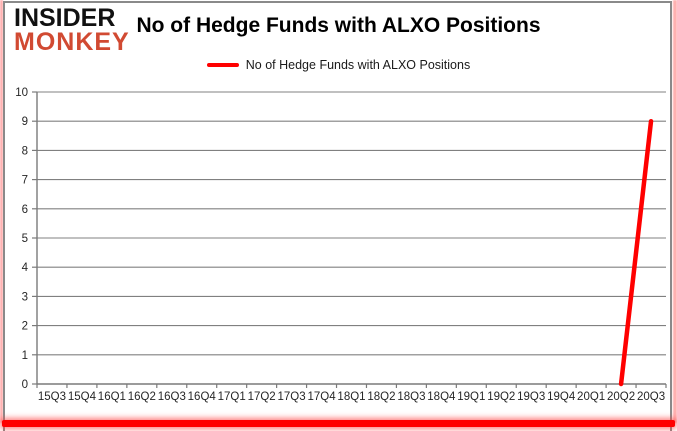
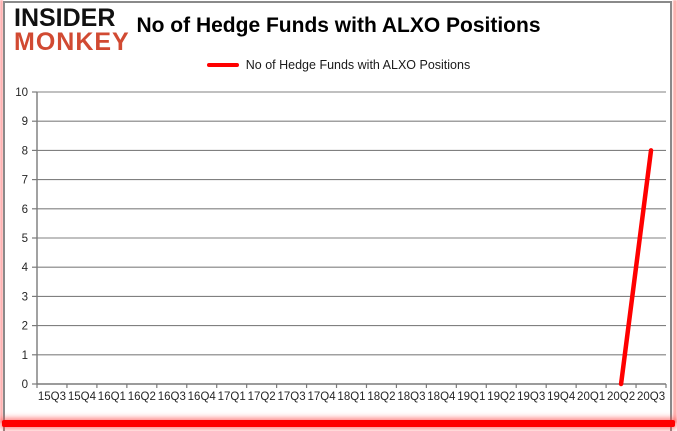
20Q3: 9 -> 8
